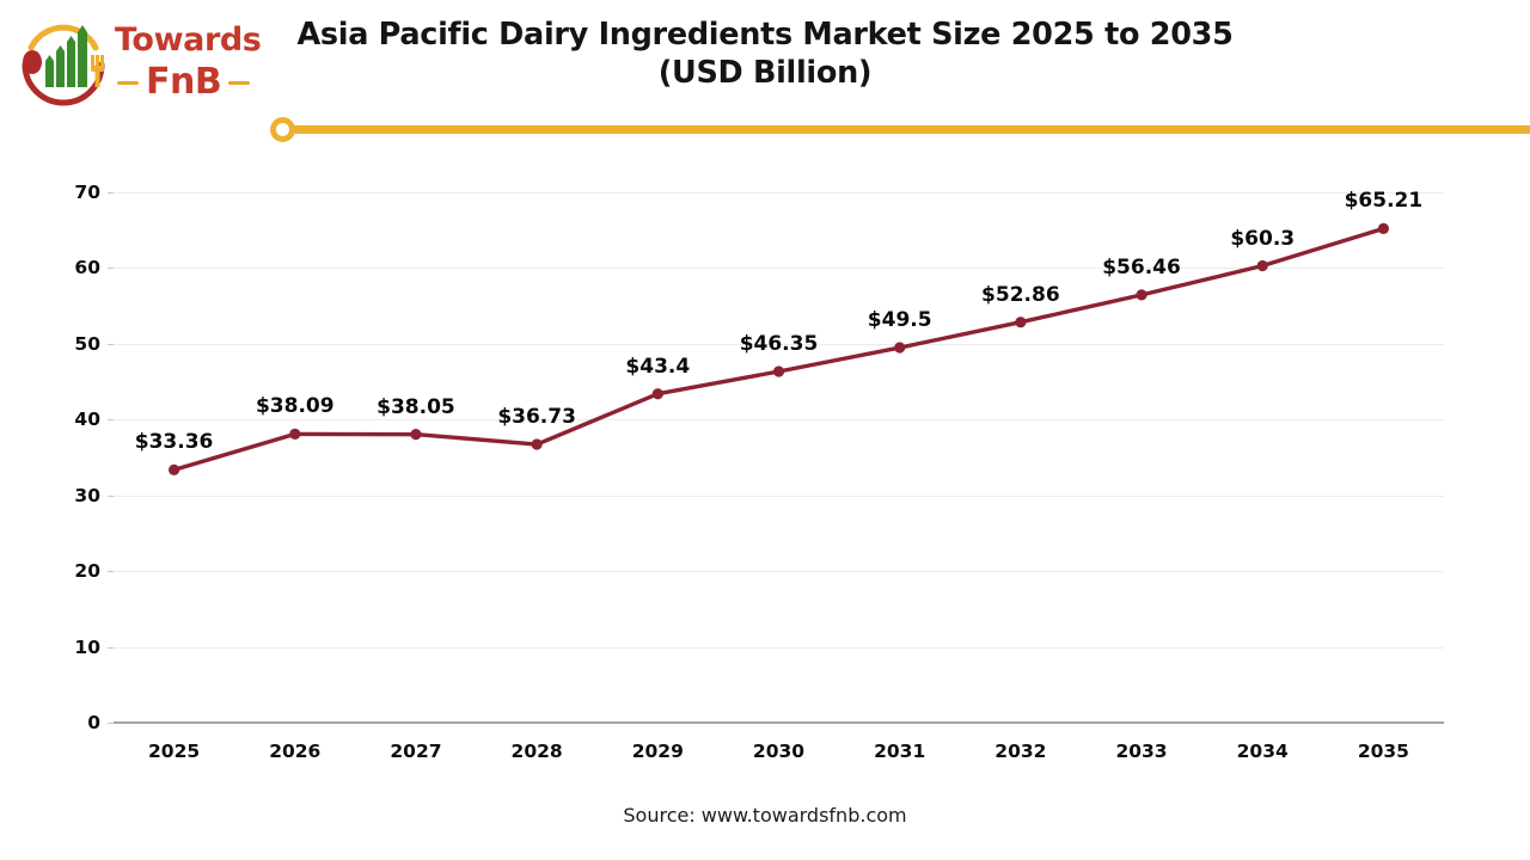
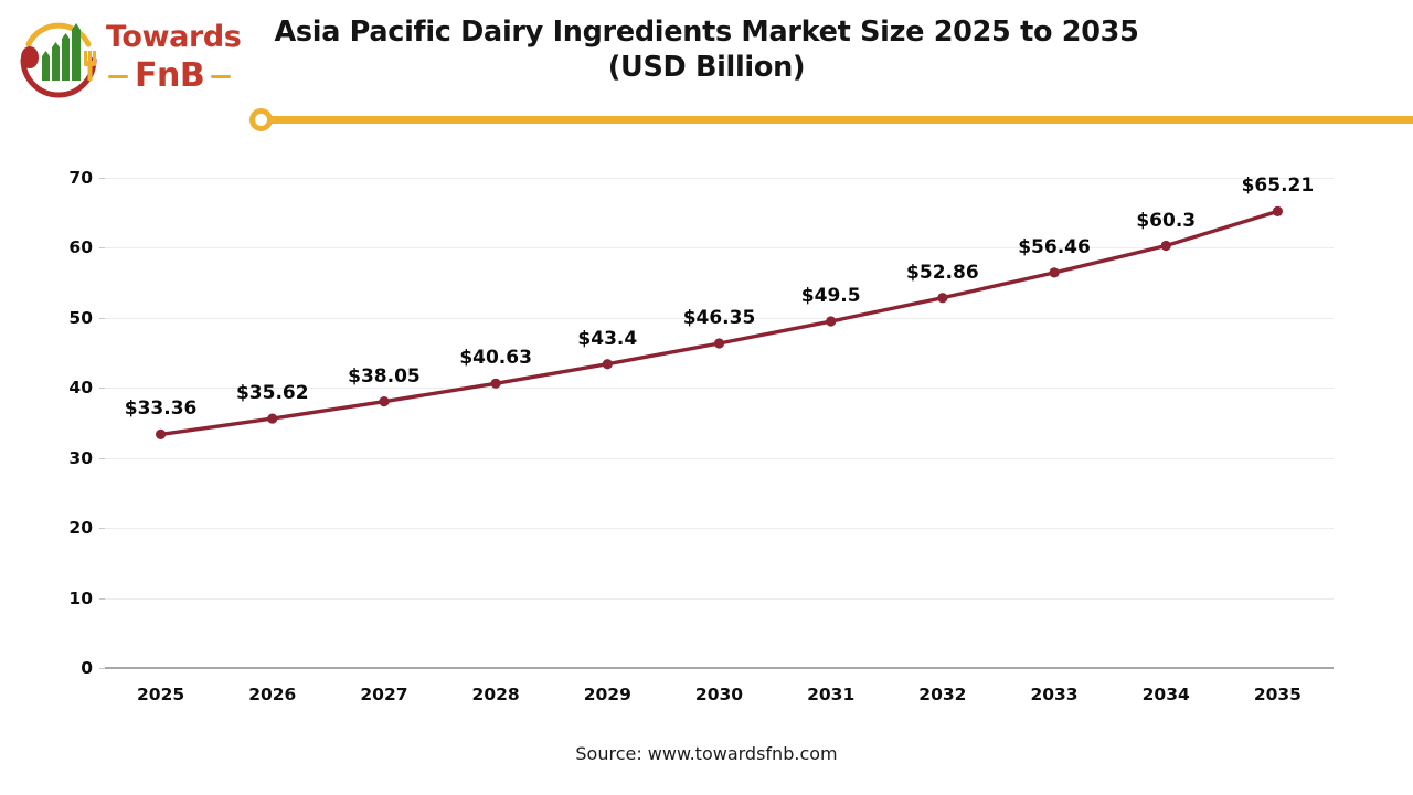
2026: $38.09 -> $35.62
2028: $36.73 -> $40.63
